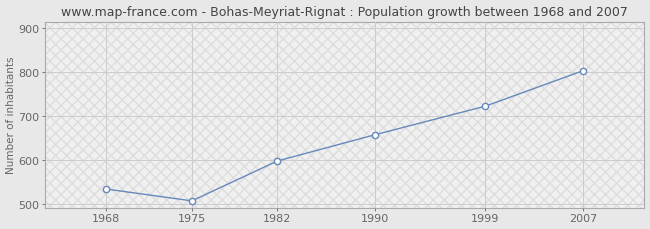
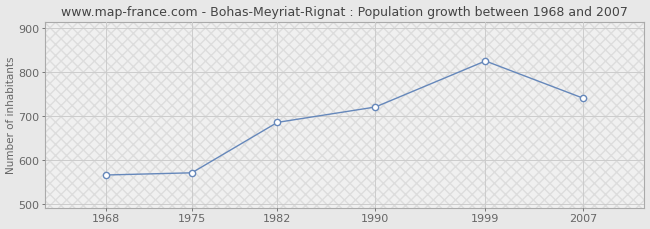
1968: 533 -> 565
1975: 506 -> 570
1982: 597 -> 685
1990: 657 -> 720
1999: 722 -> 825
2007: 803 -> 740
